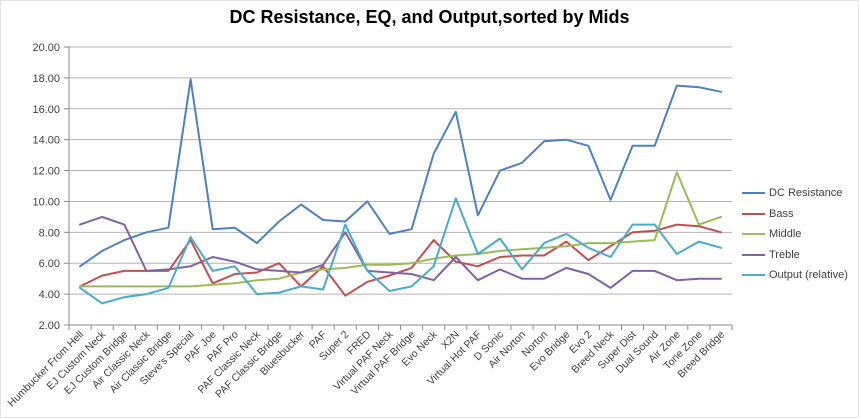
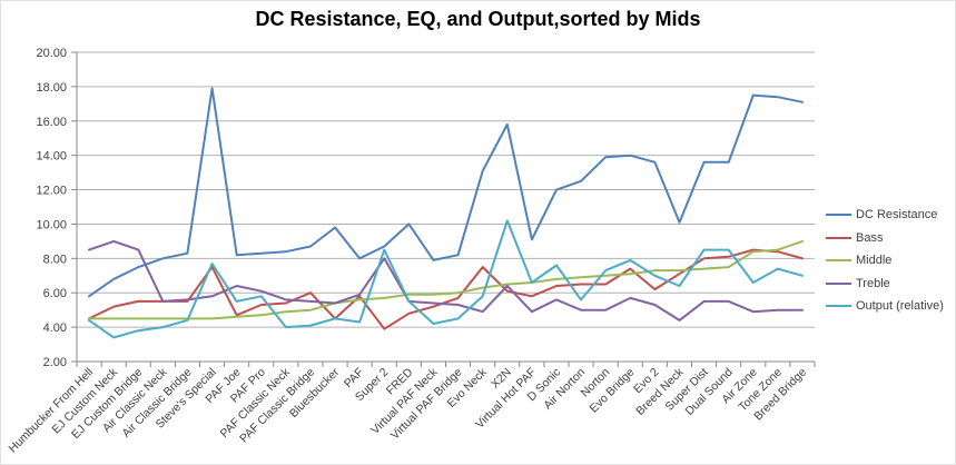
DC Resistance/PAF Classic Neck: 7.3 -> 8.4
DC Resistance/PAF: 8.8 -> 8.0
Middle/Air Zone: 11.9 -> 8.4
